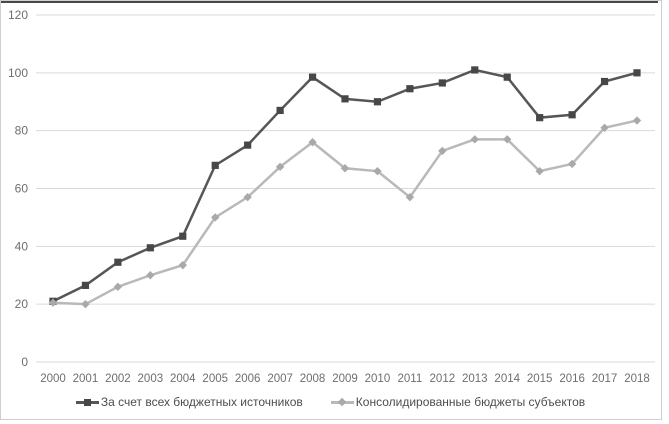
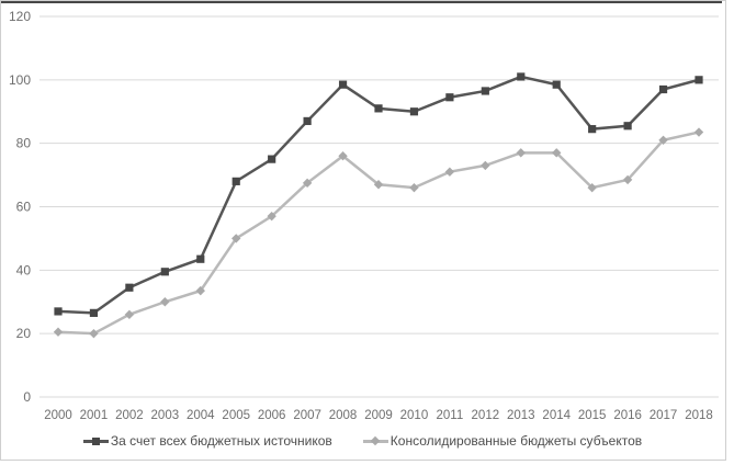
За счет всех бюджетных источников/2000: 21 -> 27
Консолидированные бюджеты субъектов/2011: 57 -> 71
